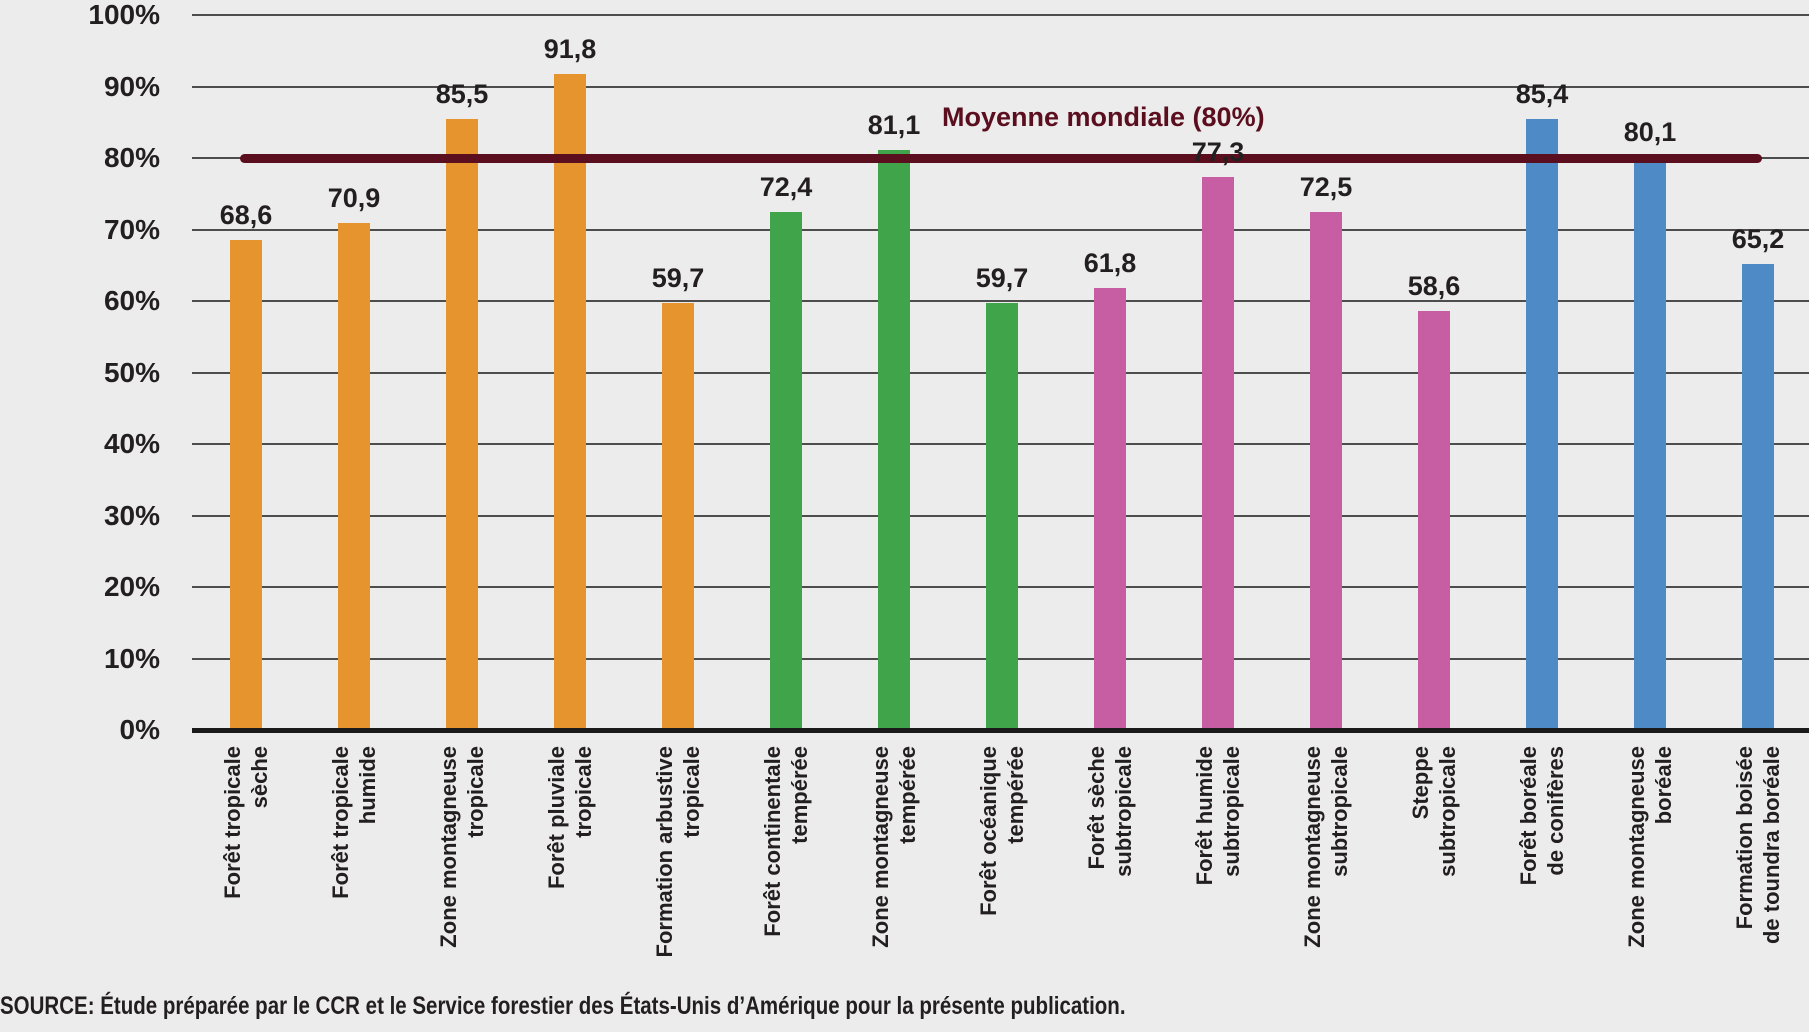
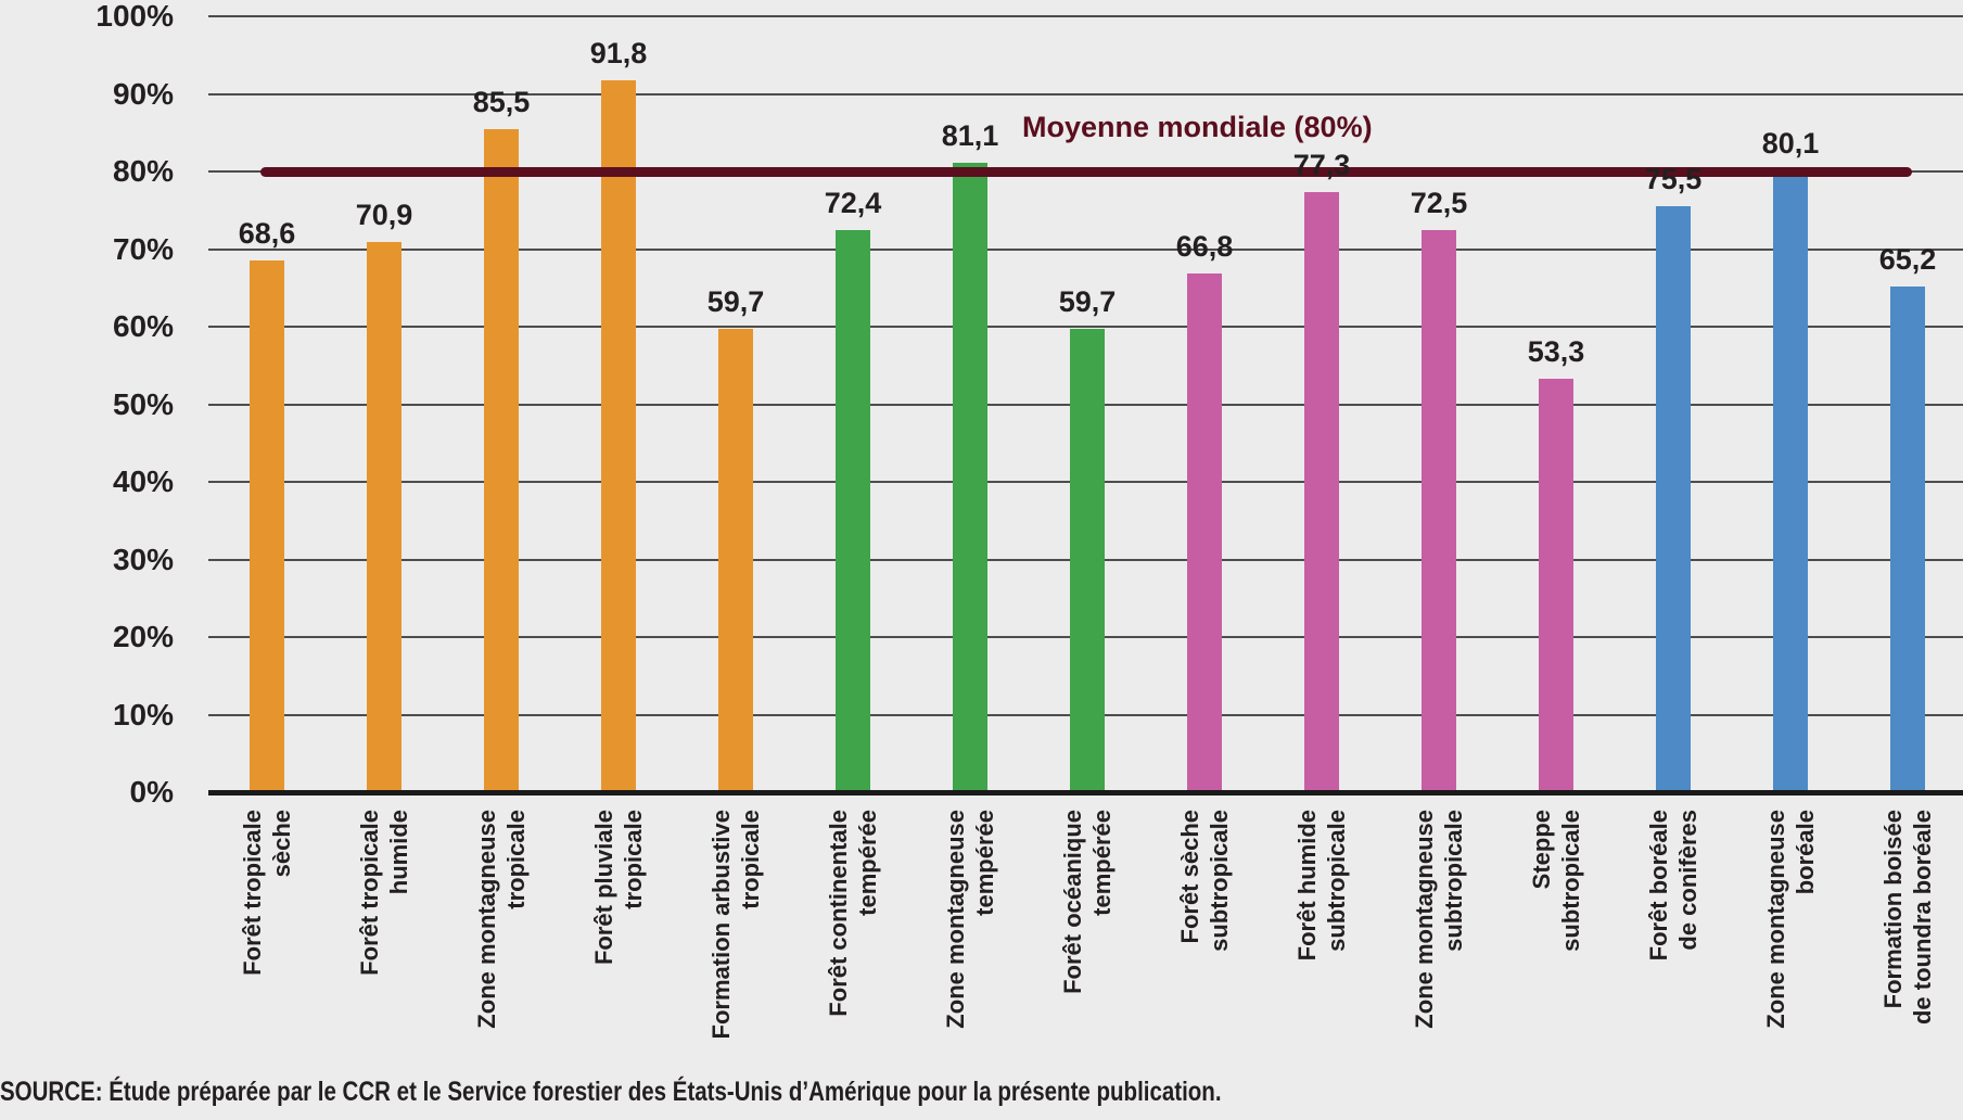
Forêt sèche subtropicale: 61,8 -> 66,8
Steppe subtropicale: 58,6 -> 53,3
Forêt boréale de conifères: 85,4 -> 75,5
